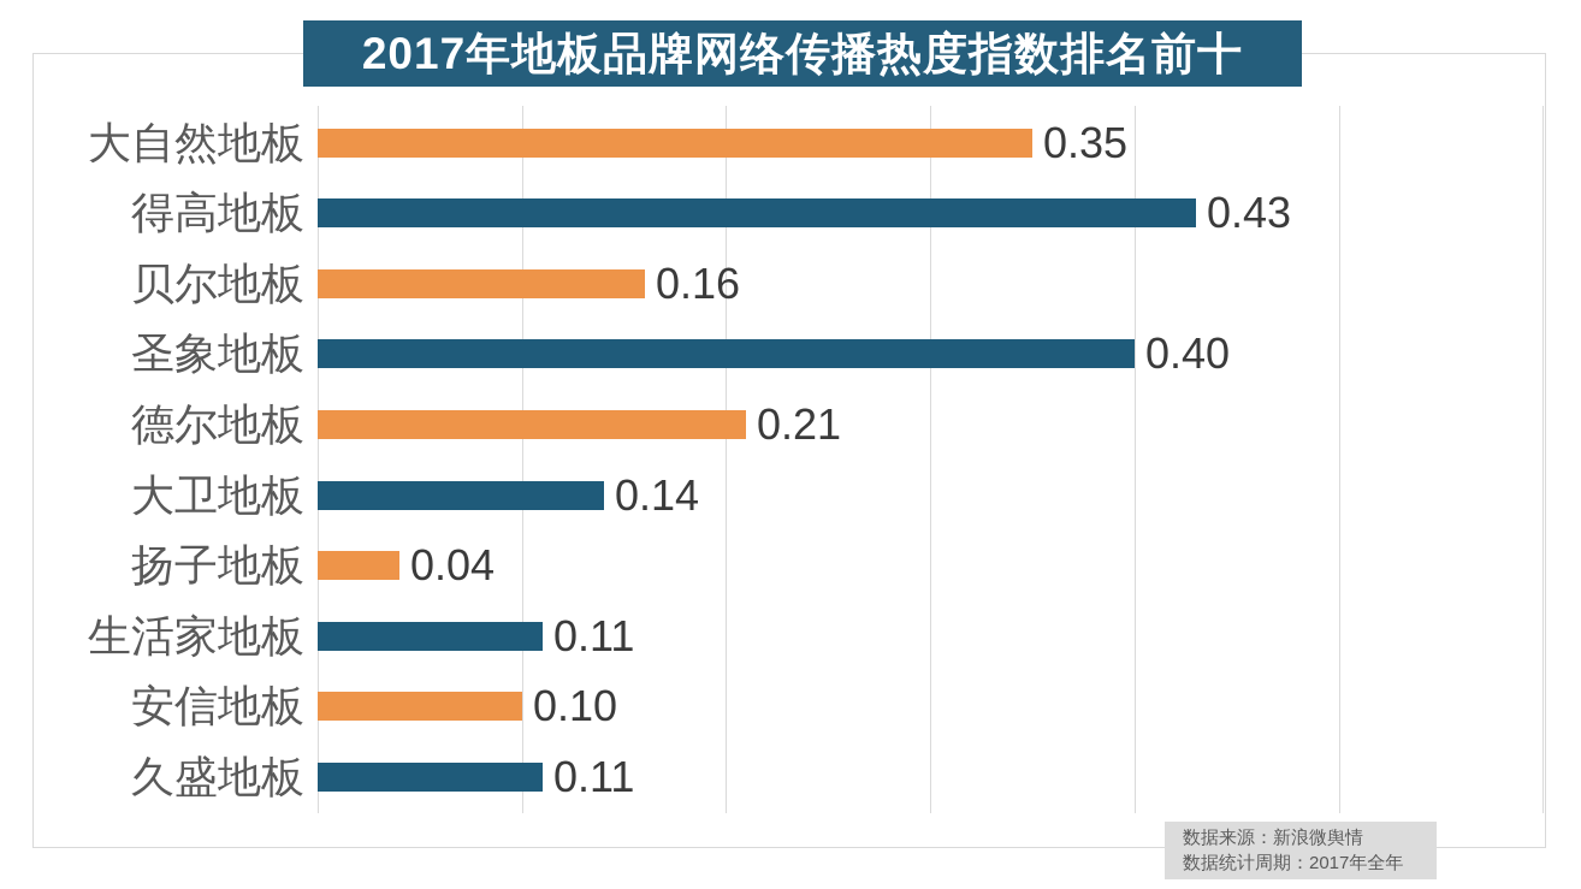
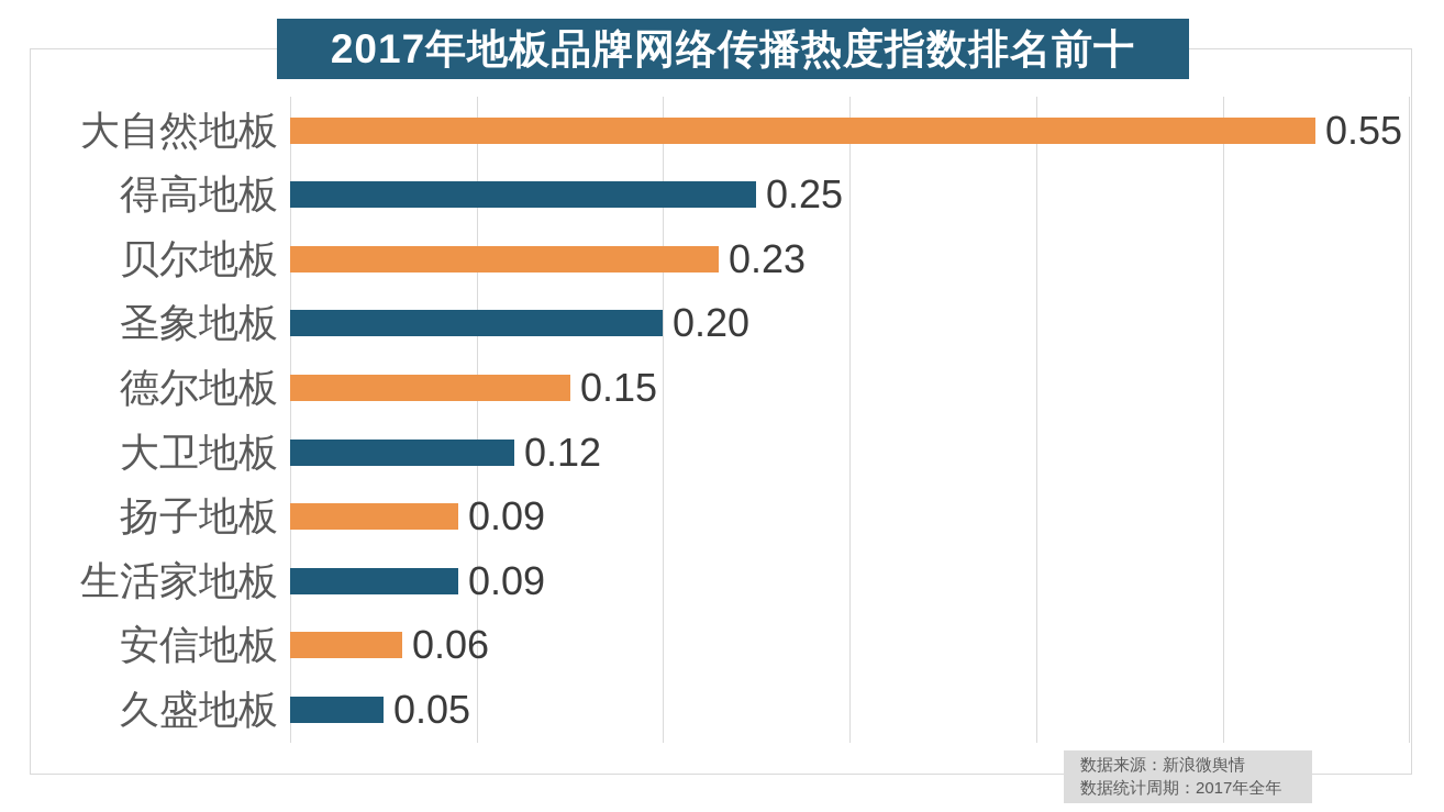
大自然地板: 0.35 -> 0.55
得高地板: 0.43 -> 0.25
贝尔地板: 0.16 -> 0.23
圣象地板: 0.40 -> 0.20
德尔地板: 0.21 -> 0.15
大卫地板: 0.14 -> 0.12
扬子地板: 0.04 -> 0.09
生活家地板: 0.11 -> 0.09
安信地板: 0.10 -> 0.06
久盛地板: 0.11 -> 0.05
